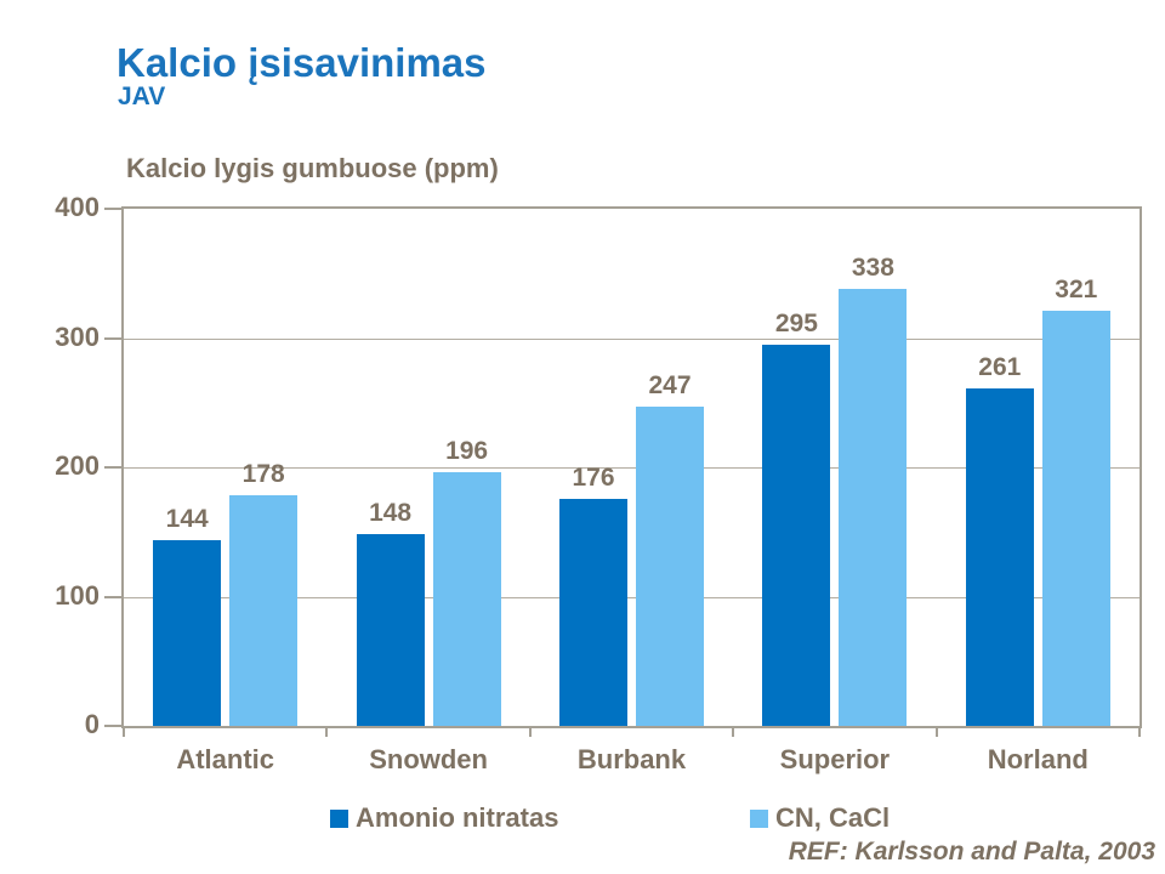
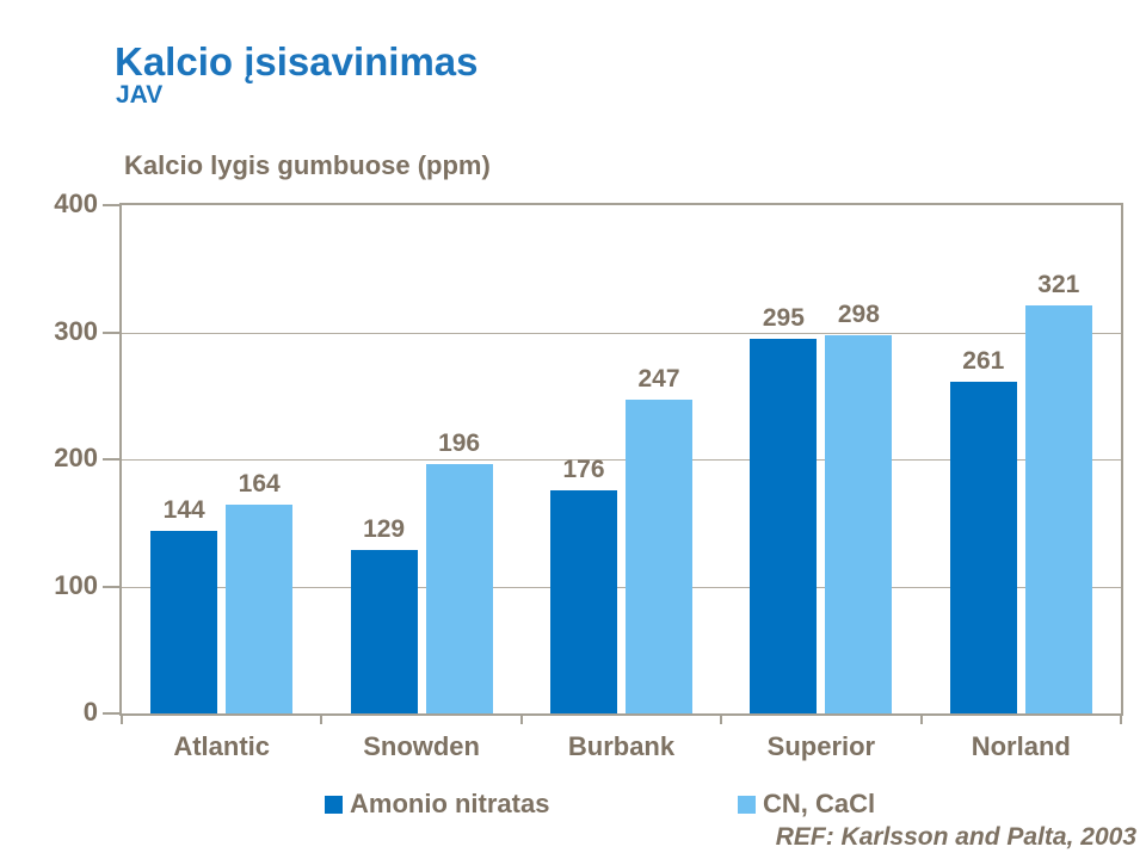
CN, CaCl/Atlantic: 178 -> 164
Amonio nitratas/Snowden: 148 -> 129
CN, CaCl/Superior: 338 -> 298
